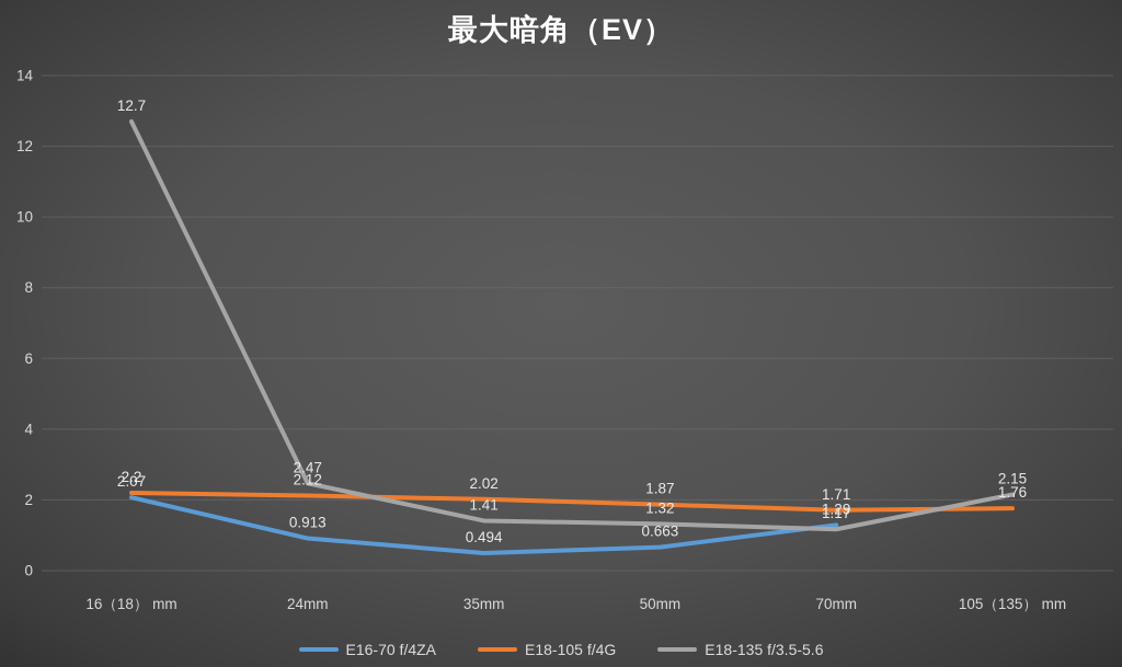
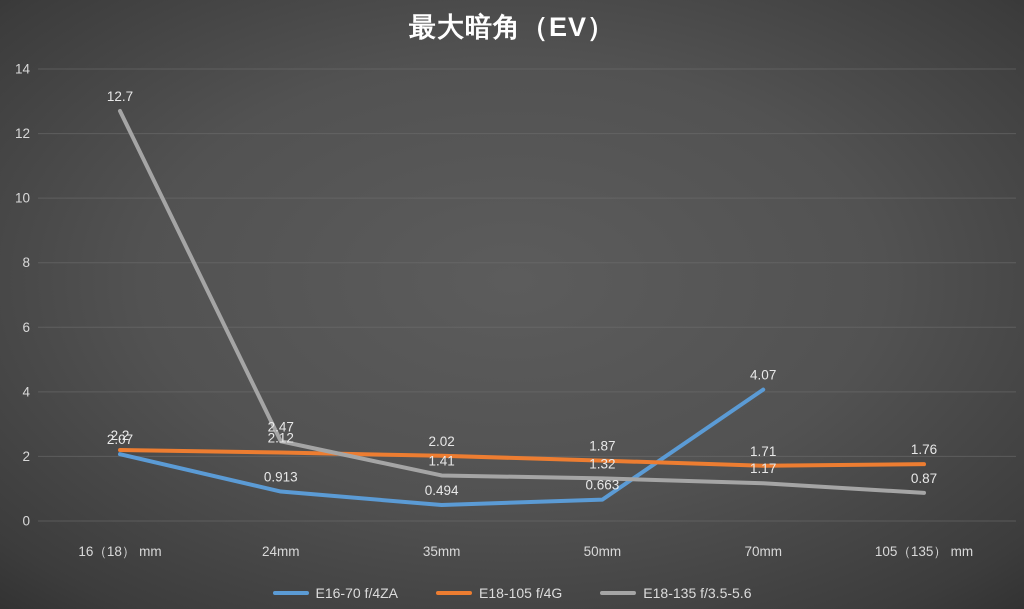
E16-70 f/4ZA/70mm: 1.29 -> 4.07
E18-135 f/3.5-5.6/105（135） mm: 2.15 -> 0.87
